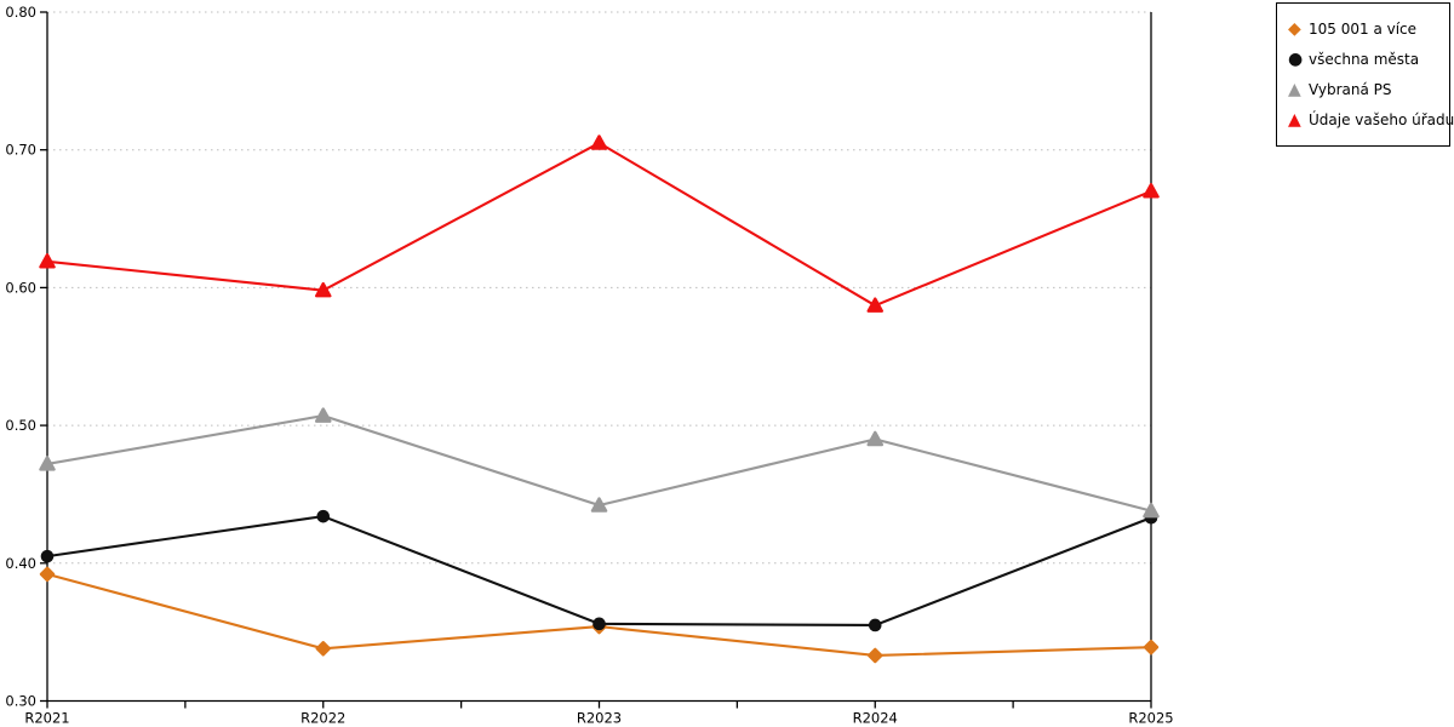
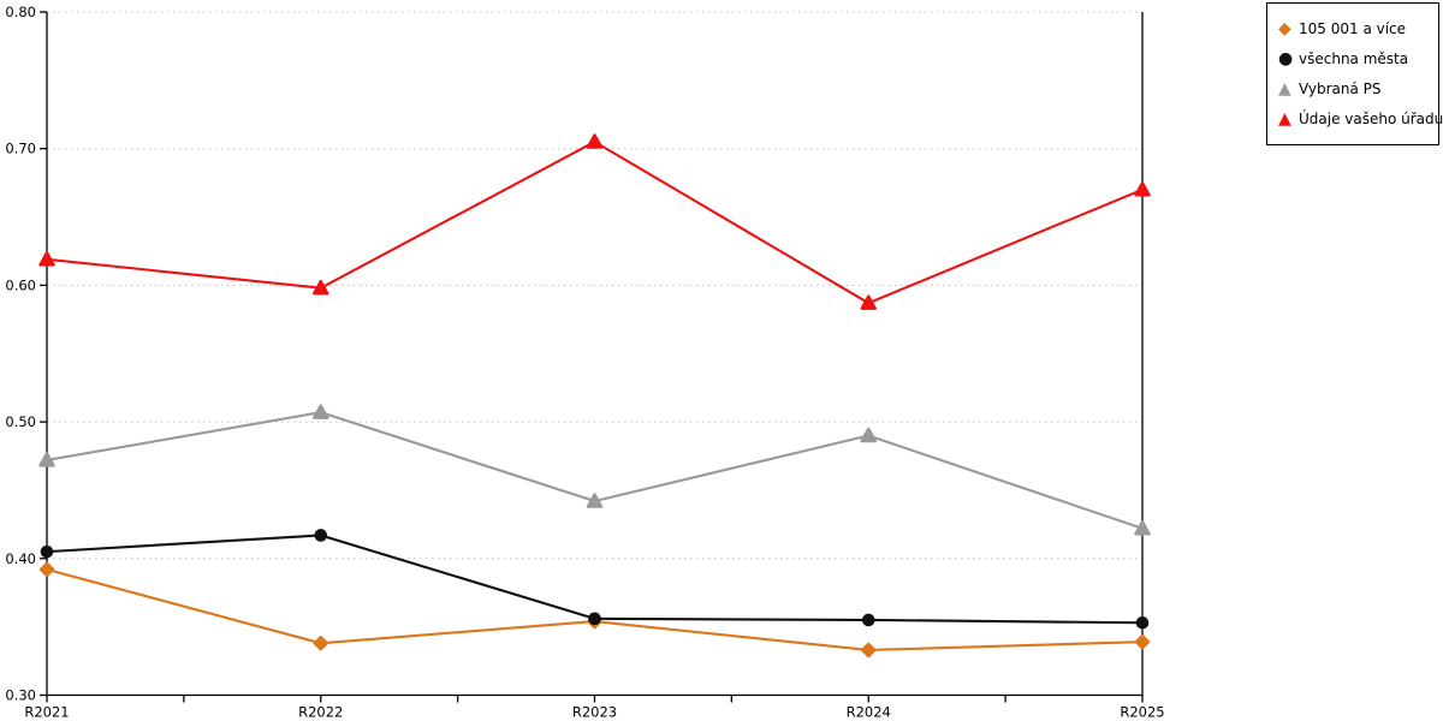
všechna města/R2022: 0.434 -> 0.417
všechna města/R2025: 0.433 -> 0.353
Vybraná PS/R2025: 0.438 -> 0.422
